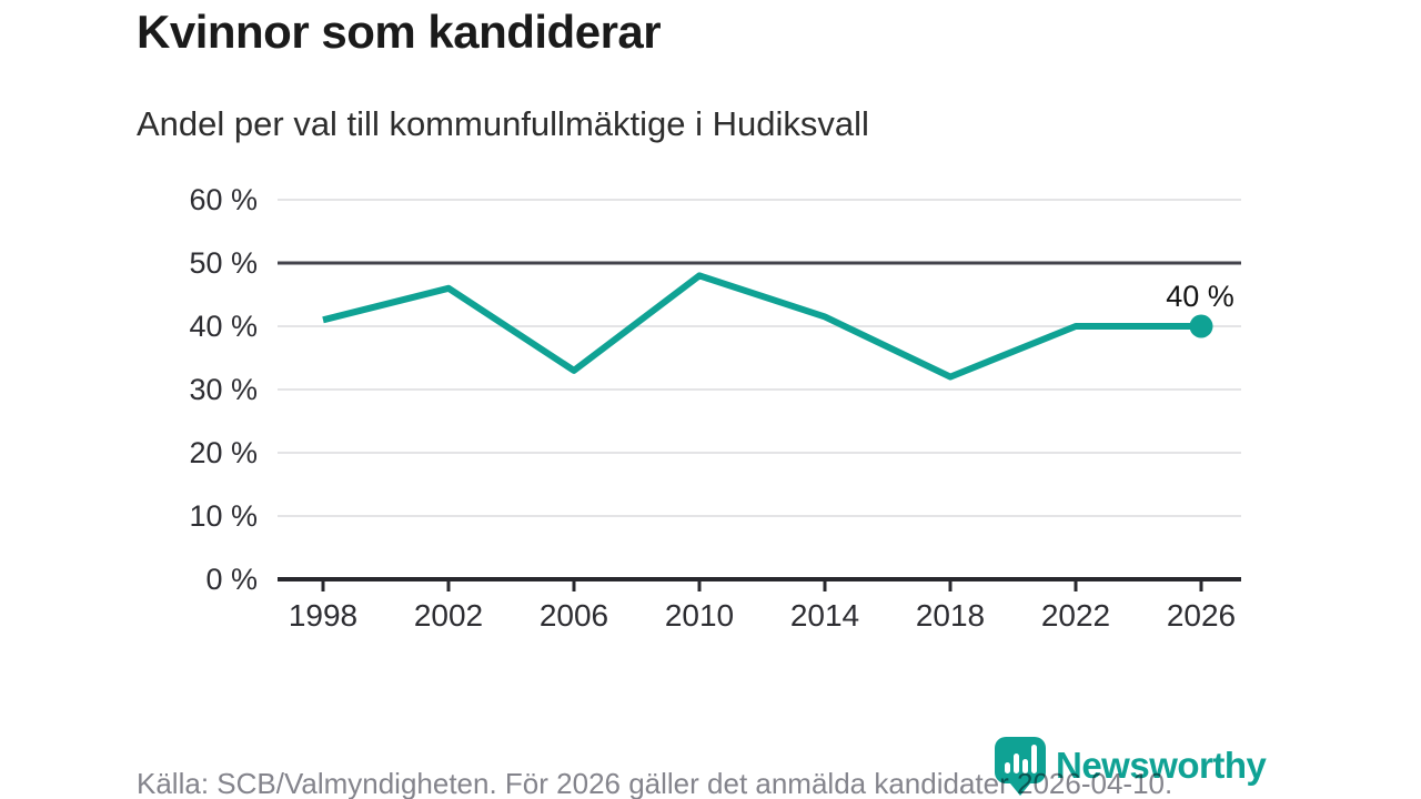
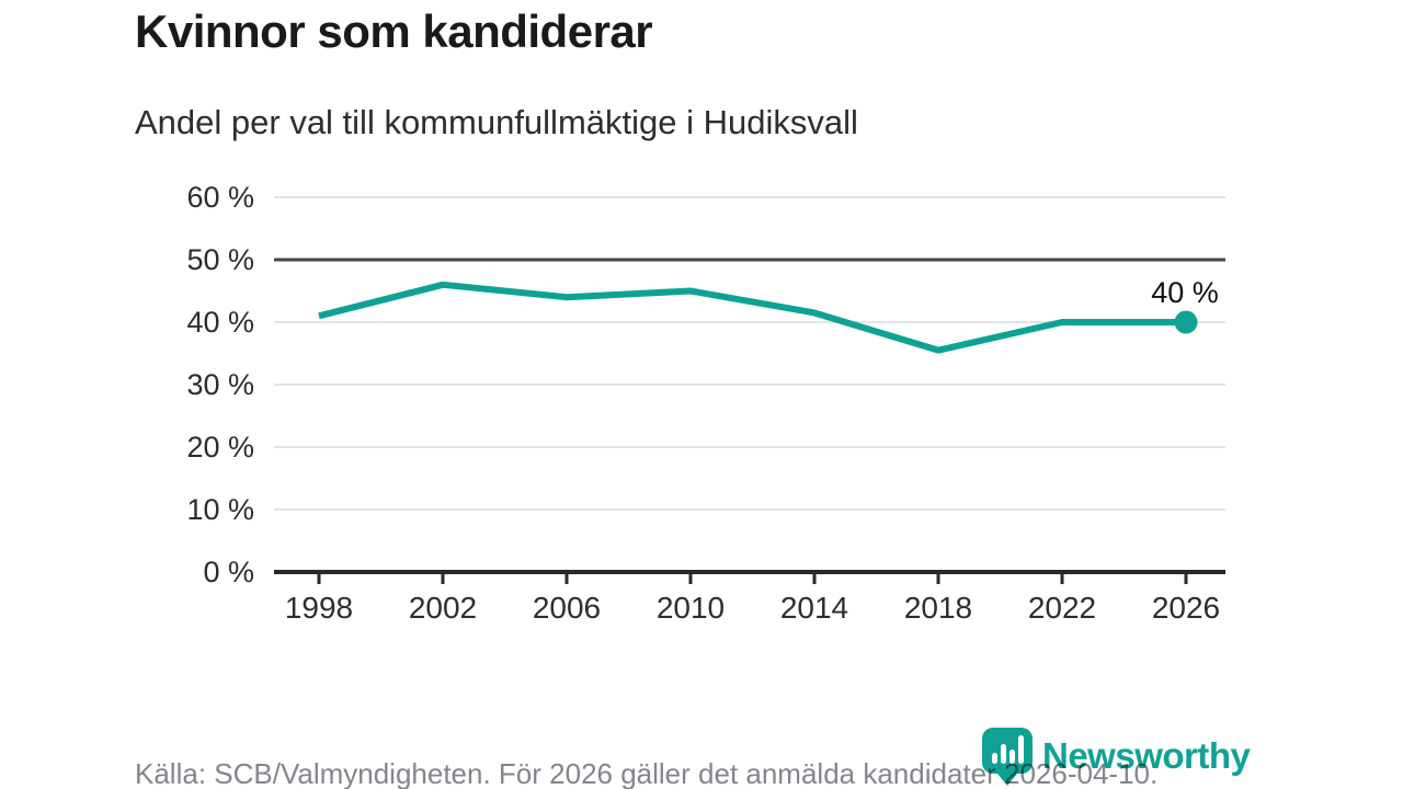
2006: 33% -> 44%
2010: 48% -> 45%
2018: 32% -> 36%
